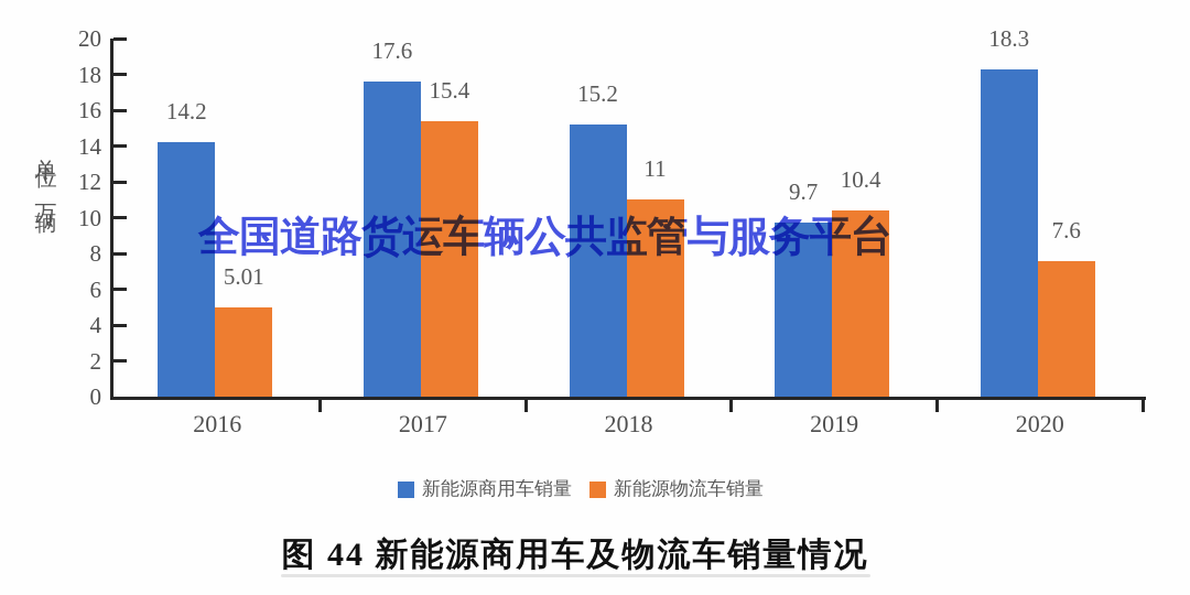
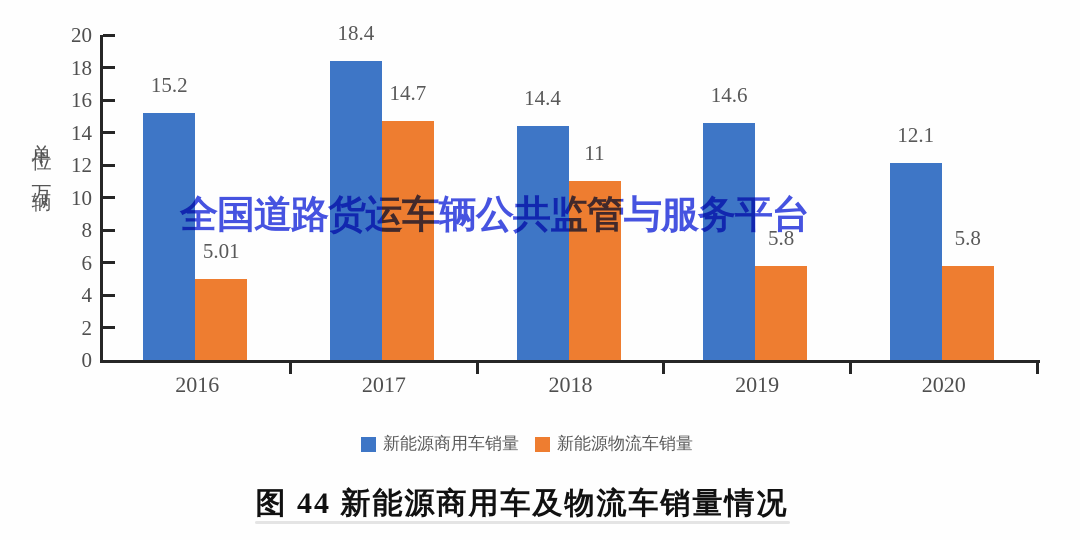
新能源商用车销量/2016: 14.2 -> 15.2
新能源商用车销量/2017: 17.6 -> 18.4
新能源物流车销量/2017: 15.4 -> 14.7
新能源商用车销量/2018: 15.2 -> 14.4
新能源商用车销量/2019: 9.7 -> 14.6
新能源物流车销量/2019: 10.4 -> 5.8
新能源商用车销量/2020: 18.3 -> 12.1
新能源物流车销量/2020: 7.6 -> 5.8
